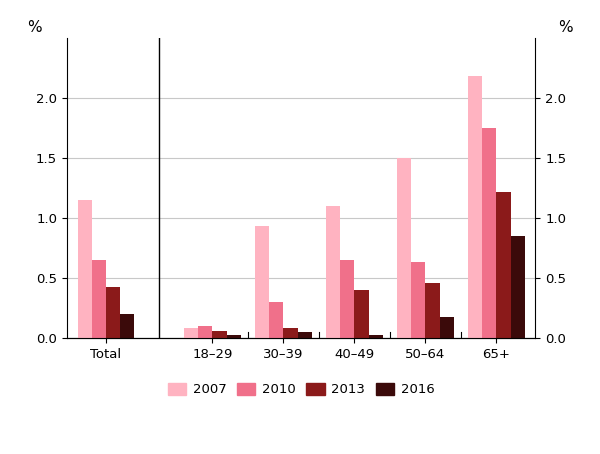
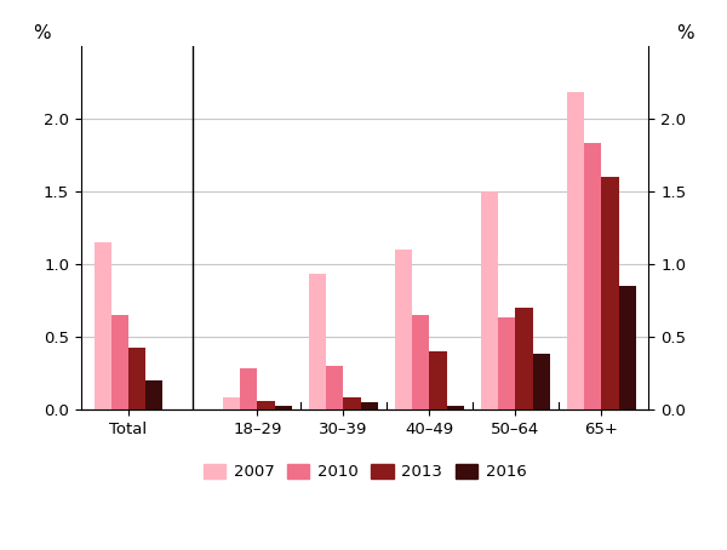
2010/18–29: 0.10 -> 0.28
2013/50–64: 0.46 -> 0.70
2016/50–64: 0.17 -> 0.38
2010/65+: 1.75 -> 1.83
2013/65+: 1.22 -> 1.60
